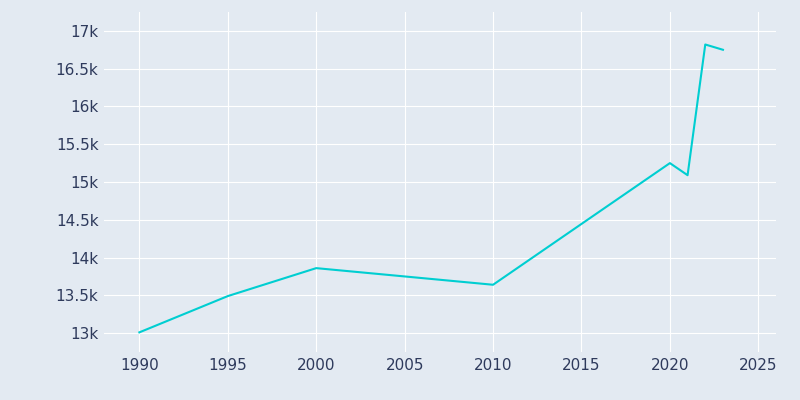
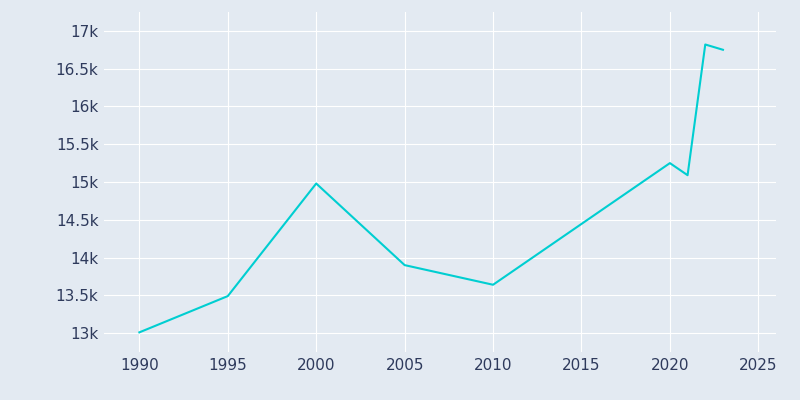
2000: 13.86k -> 14.98k
2005: 13.75k -> 13.90k
